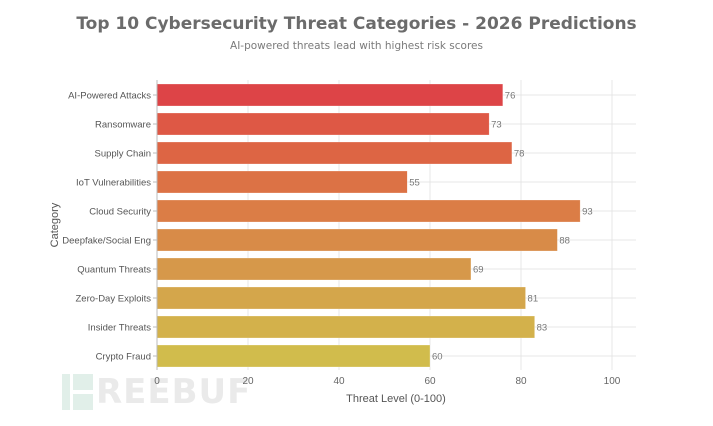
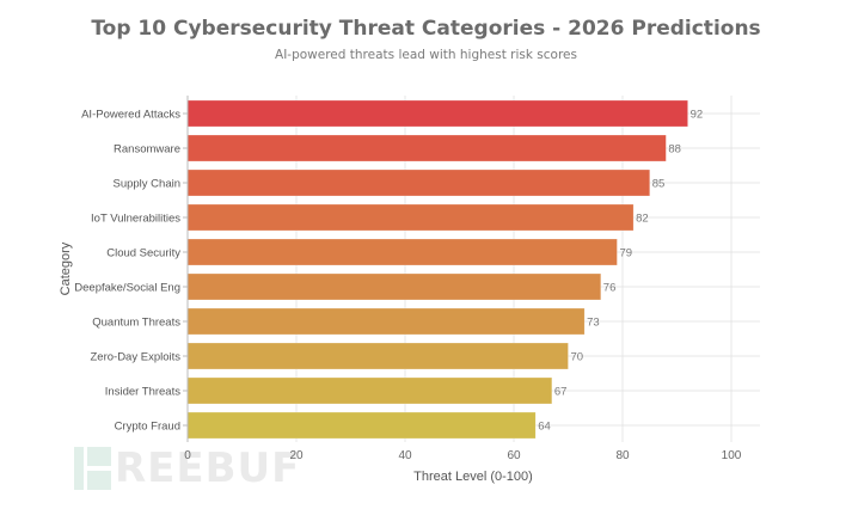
AI-Powered Attacks: 76 -> 92
Ransomware: 73 -> 88
Supply Chain: 78 -> 85
IoT Vulnerabilities: 55 -> 82
Cloud Security: 93 -> 79
Deepfake/Social Eng: 88 -> 76
Quantum Threats: 69 -> 73
Zero-Day Exploits: 81 -> 70
Insider Threats: 83 -> 67
Crypto Fraud: 60 -> 64
